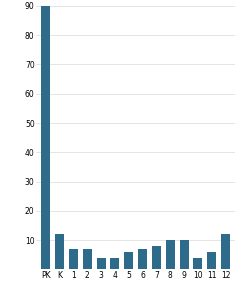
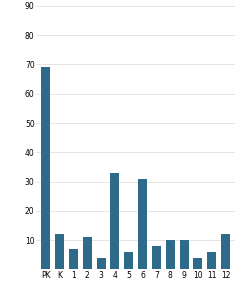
PK: 90 -> 69
2: 7 -> 11
4: 4 -> 33
6: 7 -> 31
